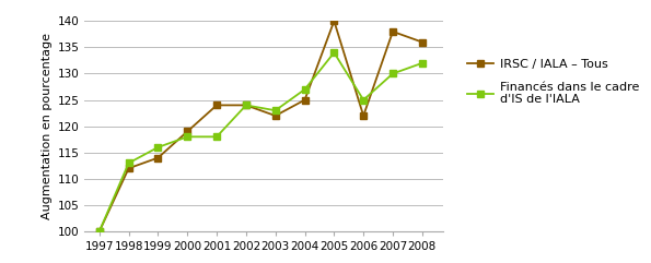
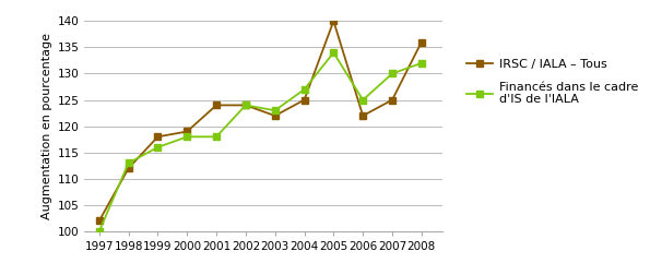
IRSC / IALA – Tous/1997: 100 -> 102
IRSC / IALA – Tous/1999: 114 -> 118
IRSC / IALA – Tous/2007: 138 -> 125
